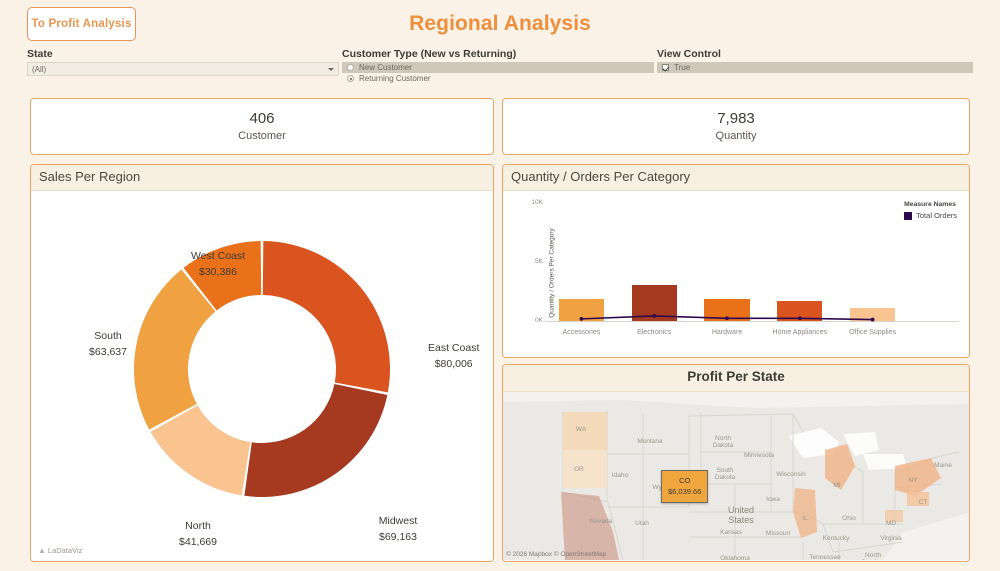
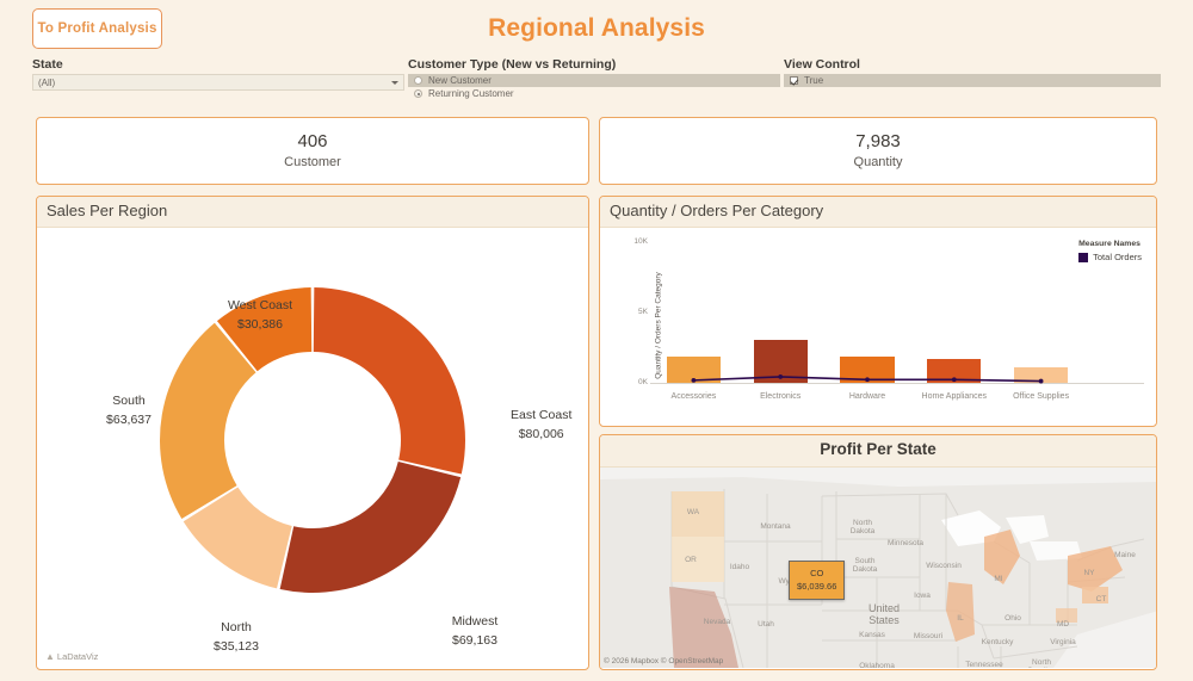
Sales Per Region/North: $41,669 -> $35,123
